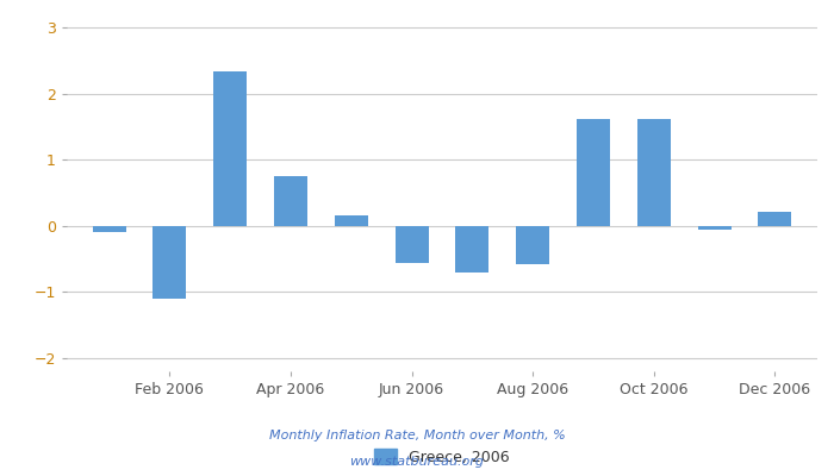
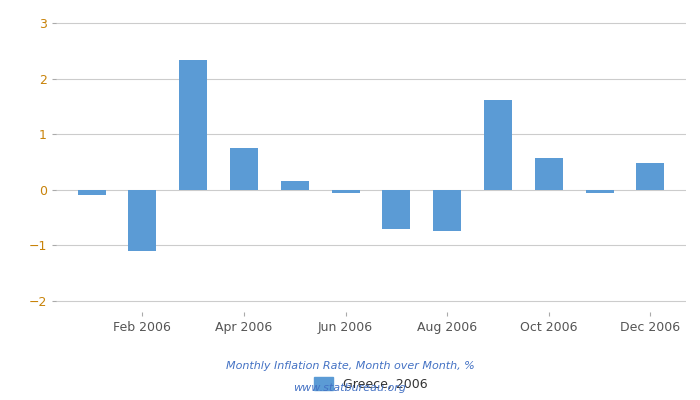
Jun 2006: -0.56 -> -0.05
Aug 2006: -0.58 -> -0.75
Oct 2006: 1.62 -> 0.57
Dec 2006: 0.22 -> 0.48
